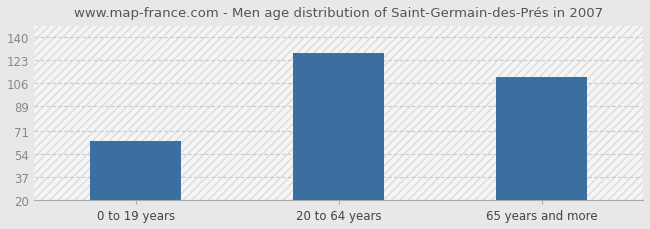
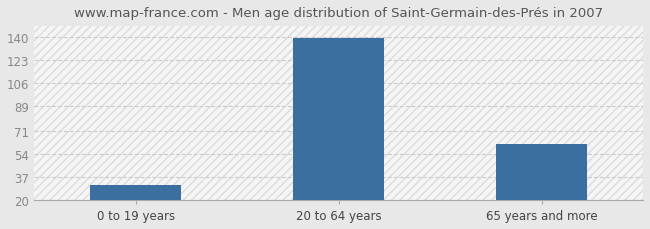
0 to 19 years: 63 -> 31
20 to 64 years: 128 -> 139
65 years and more: 110 -> 61
